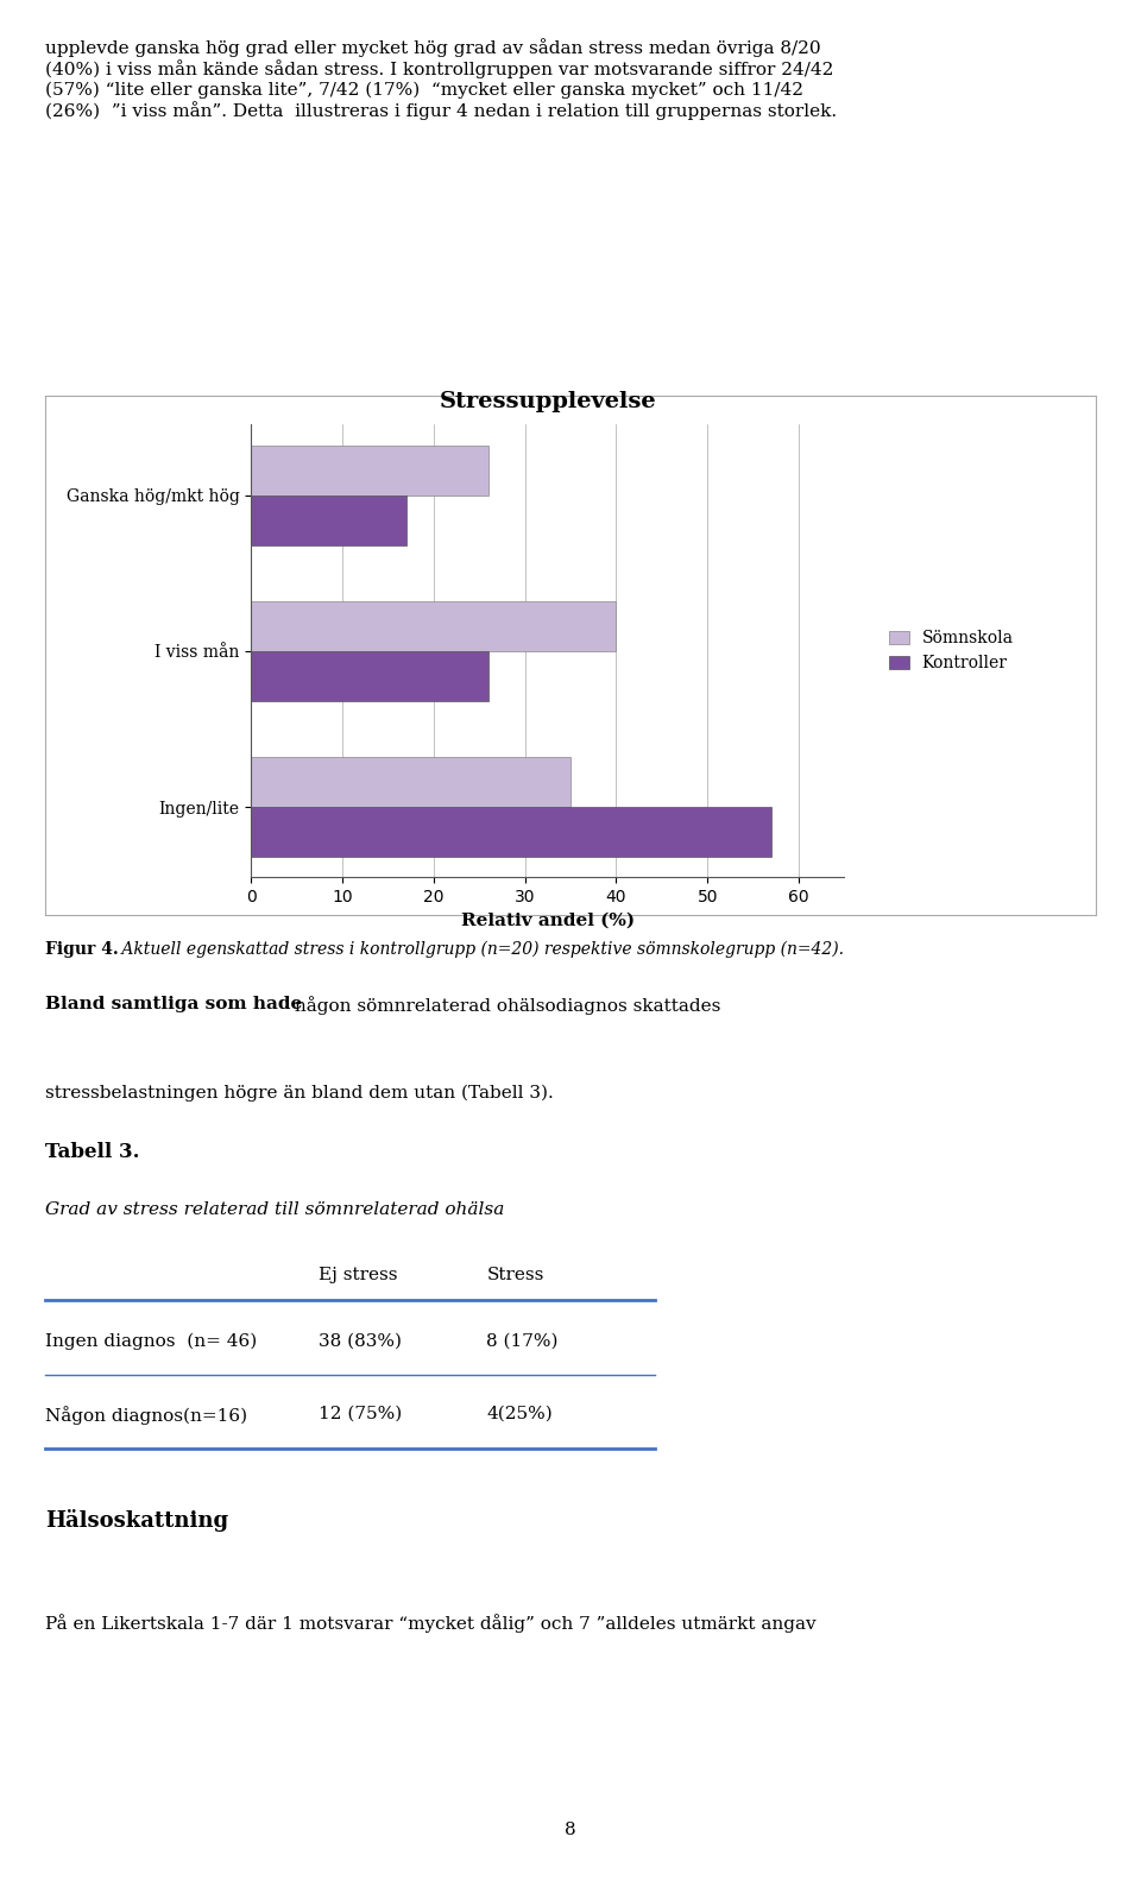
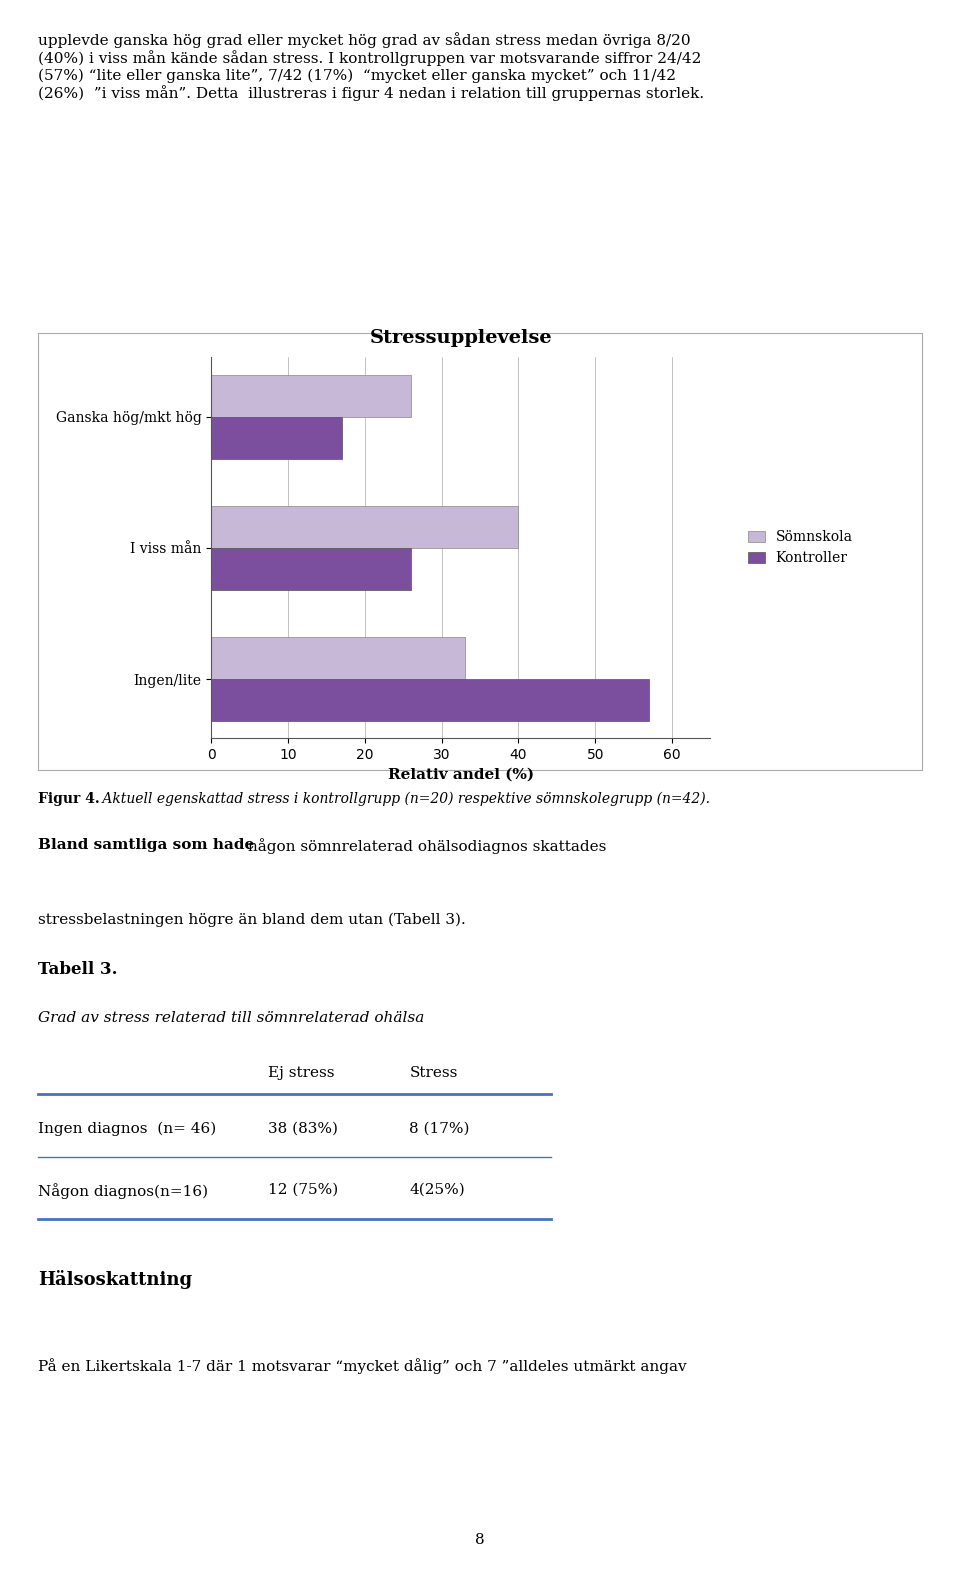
Sömnskola/Ingen/lite: 35 -> 33
